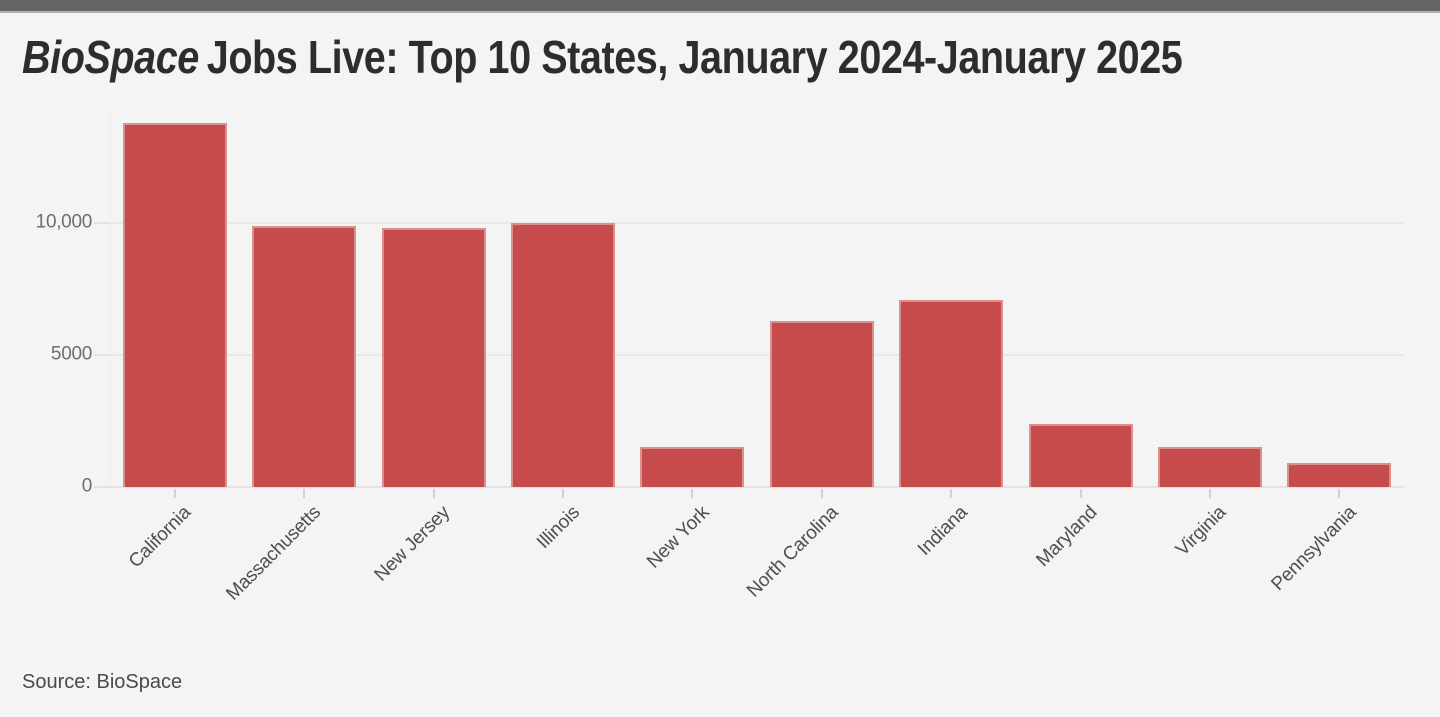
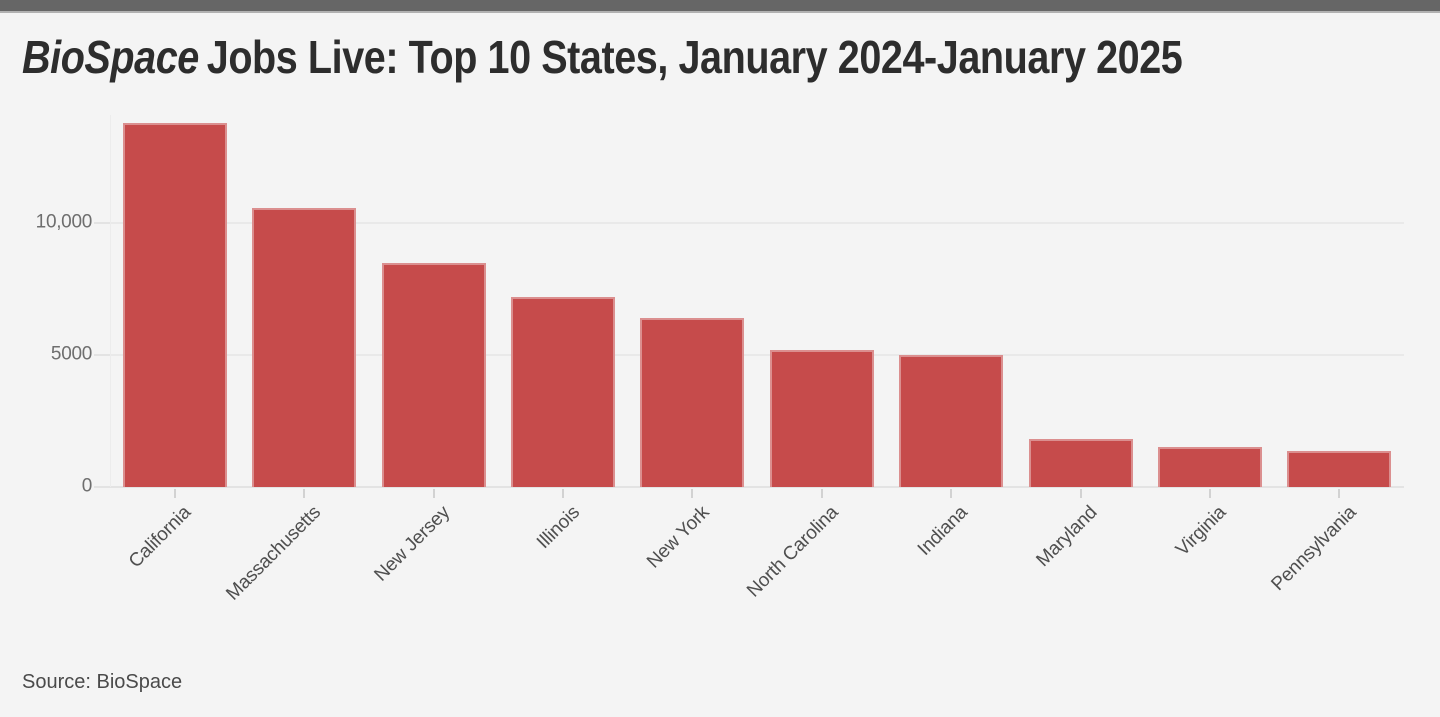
Massachusetts: 9900 -> 10600
New Jersey: 9800 -> 8500
Illinois: 10000 -> 7200
New York: 1500 -> 6400
North Carolina: 6300 -> 5200
Indiana: 7100 -> 5000
Maryland: 2400 -> 1800
Pennsylvania: 900 -> 1400
